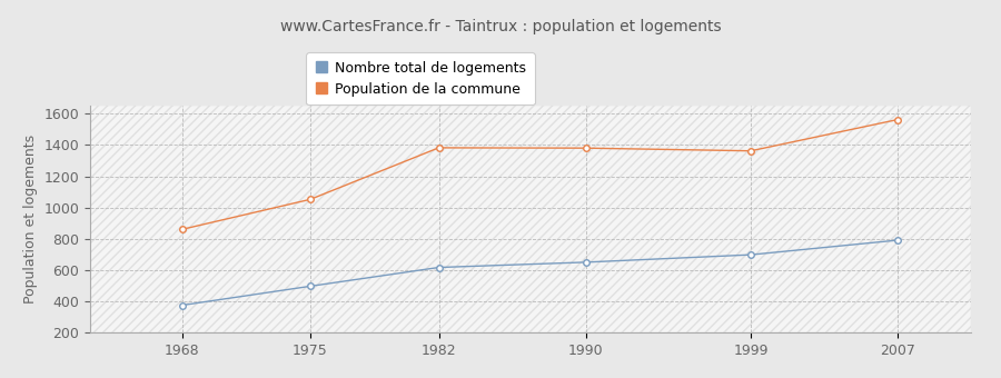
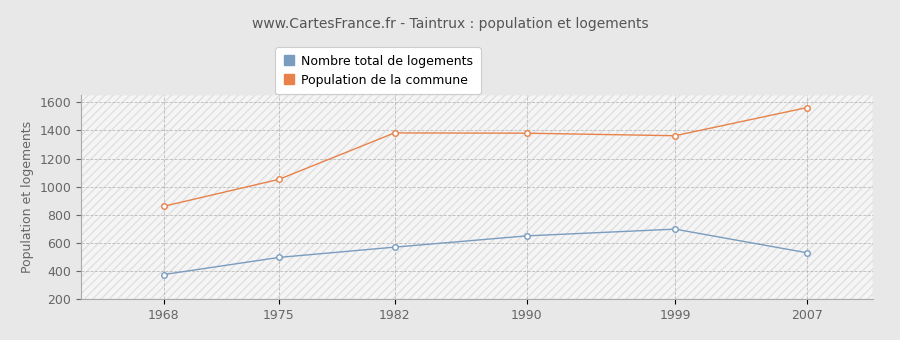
Nombre total de logements/1982: 620 -> 570
Nombre total de logements/2007: 790 -> 530
